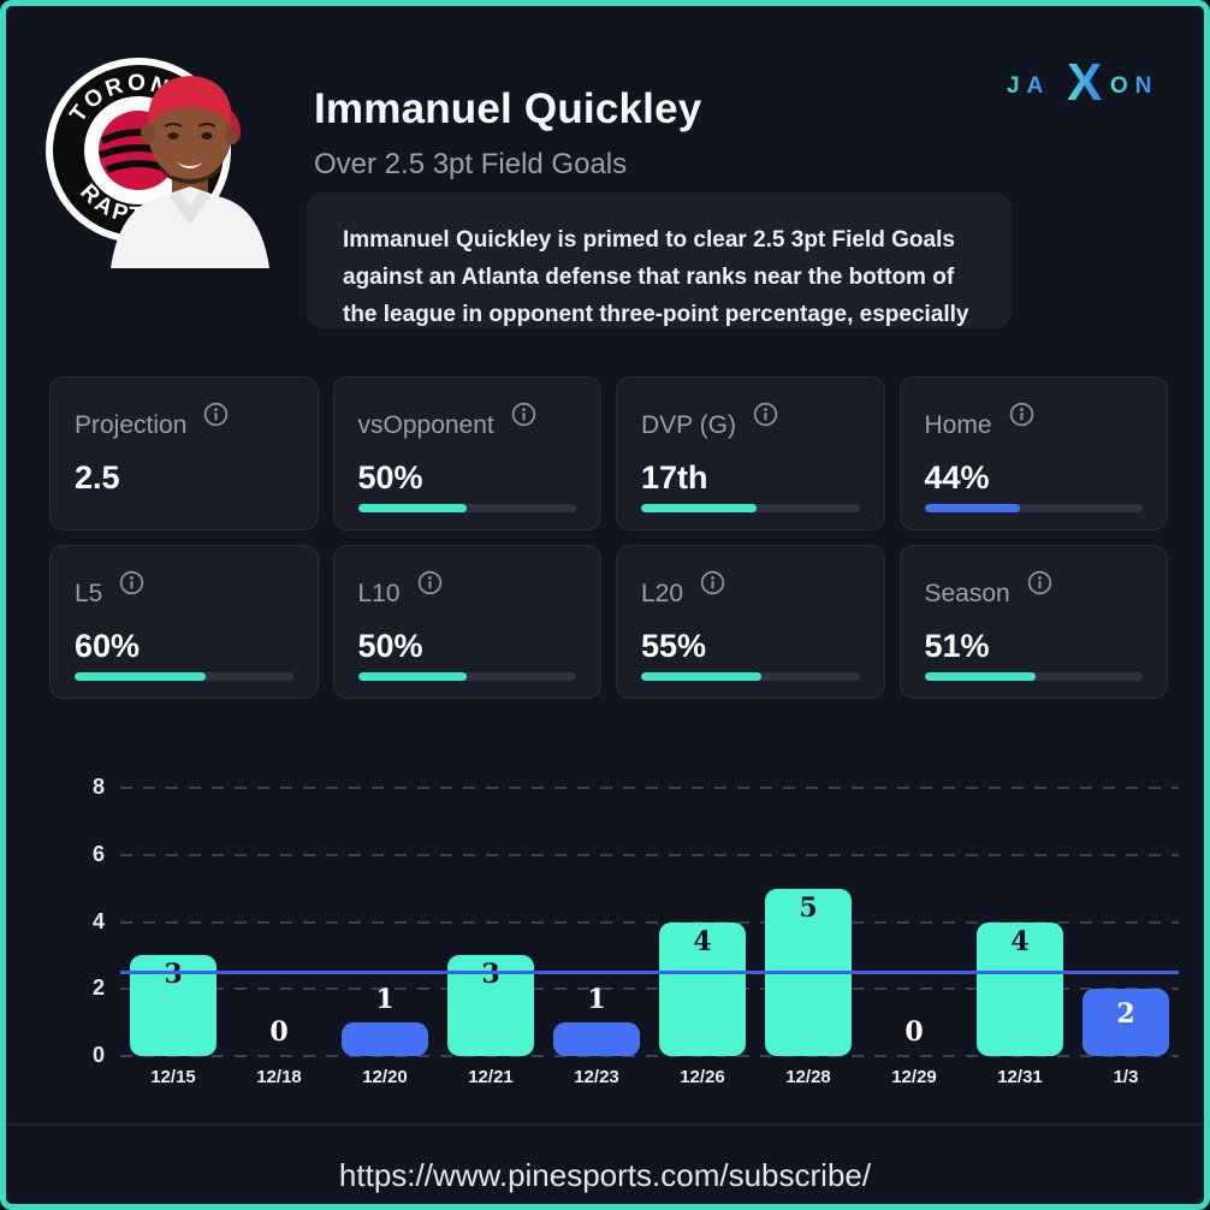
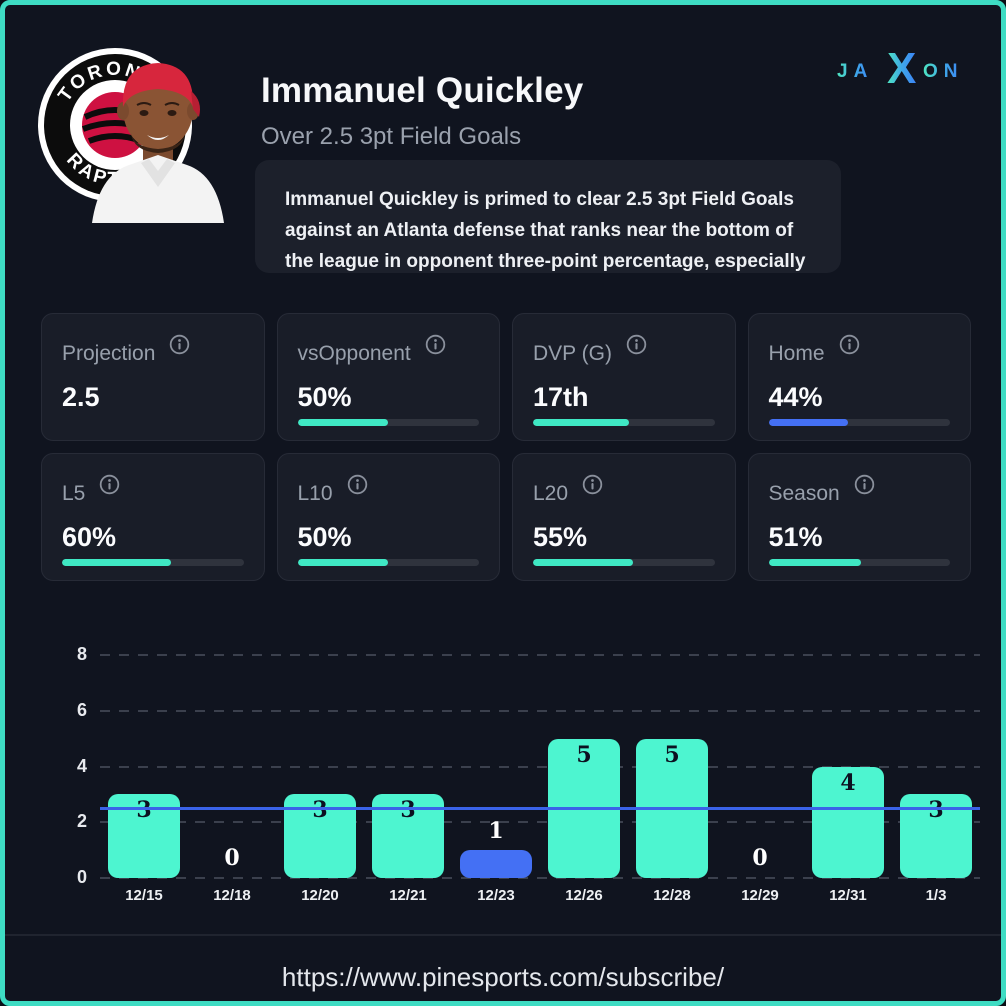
12/20: 1 -> 3
12/26: 4 -> 5
1/3: 2 -> 3
